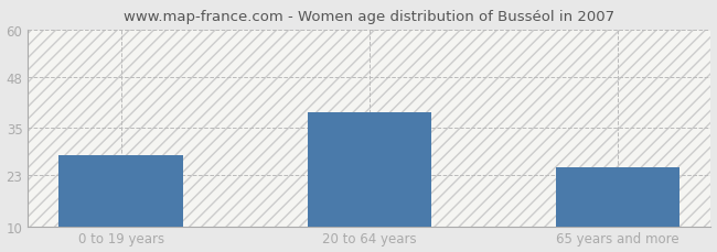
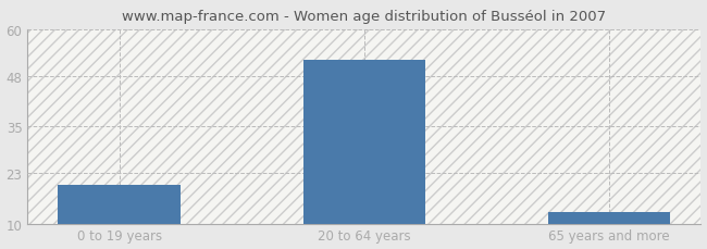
0 to 19 years: 28 -> 20
20 to 64 years: 39 -> 52
65 years and more: 25 -> 13
